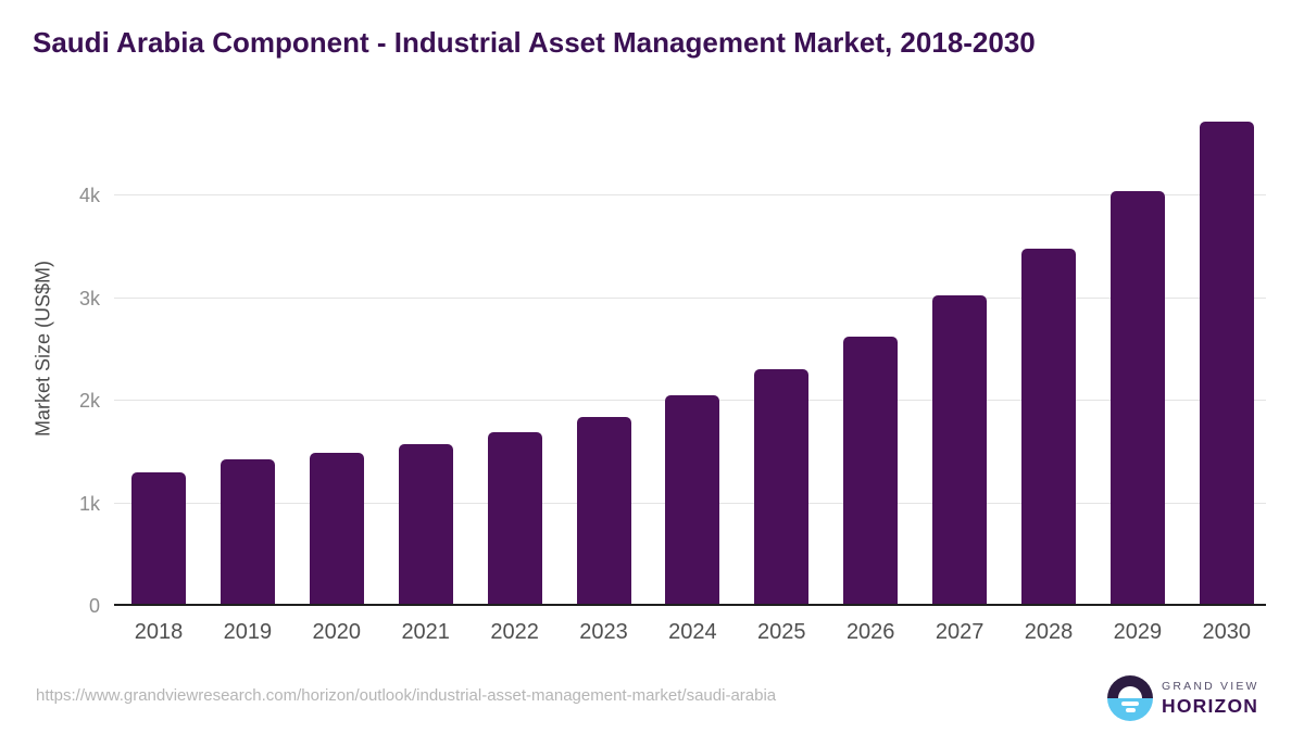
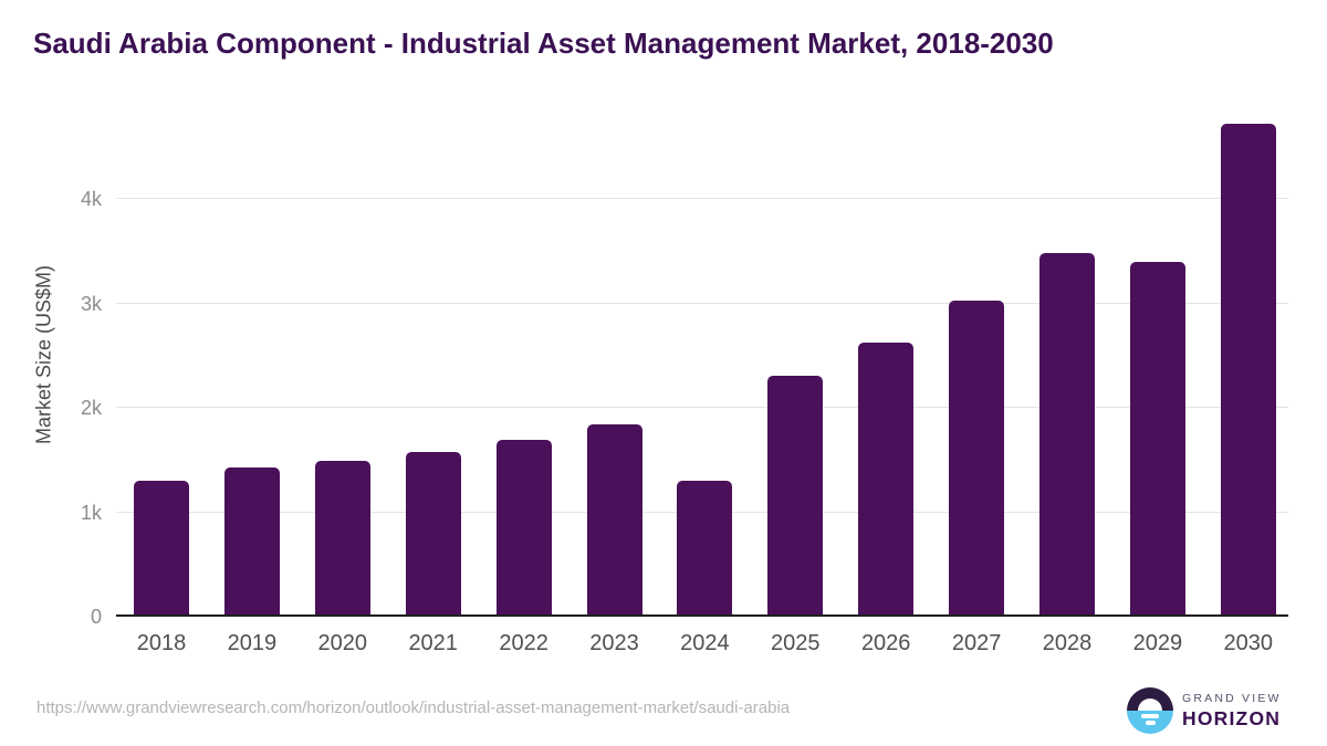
2024: 2.1k -> 1.3k
2029: 4.0k -> 3.4k
